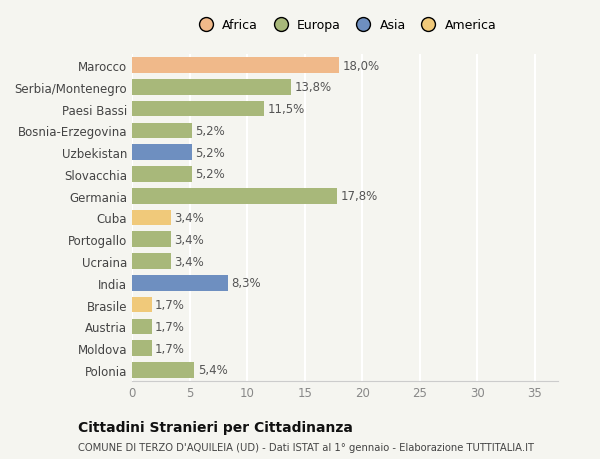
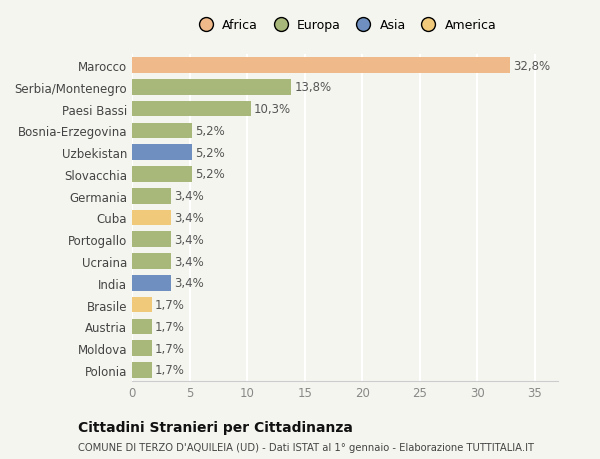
Marocco: 18,0% -> 32,8%
Paesi Bassi: 11,5% -> 10,3%
Germania: 17,8% -> 3,4%
India: 8,3% -> 3,4%
Polonia: 5,4% -> 1,7%
